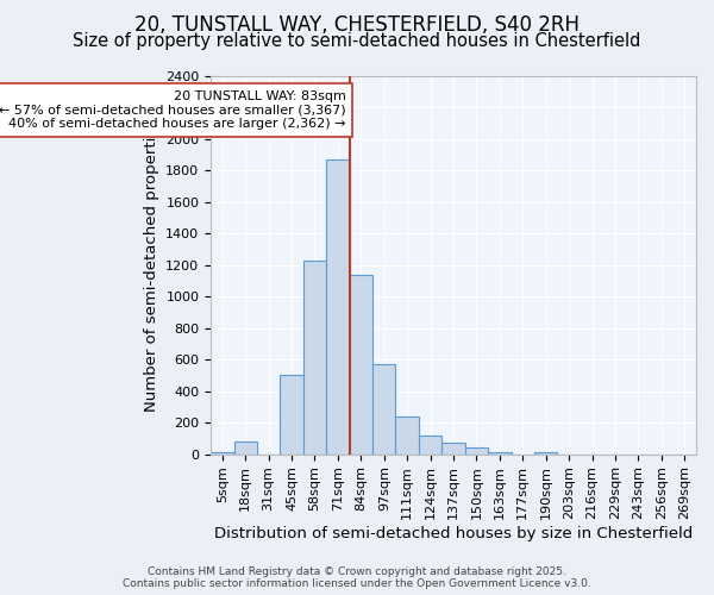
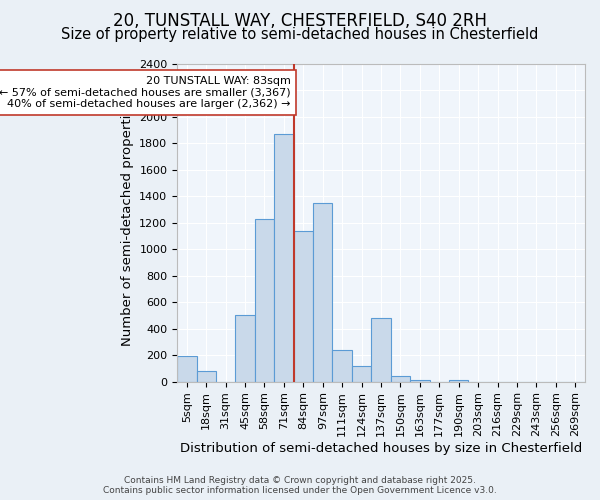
5sqm: 10 -> 190
97sqm: 580 -> 1350
137sqm: 70 -> 480
